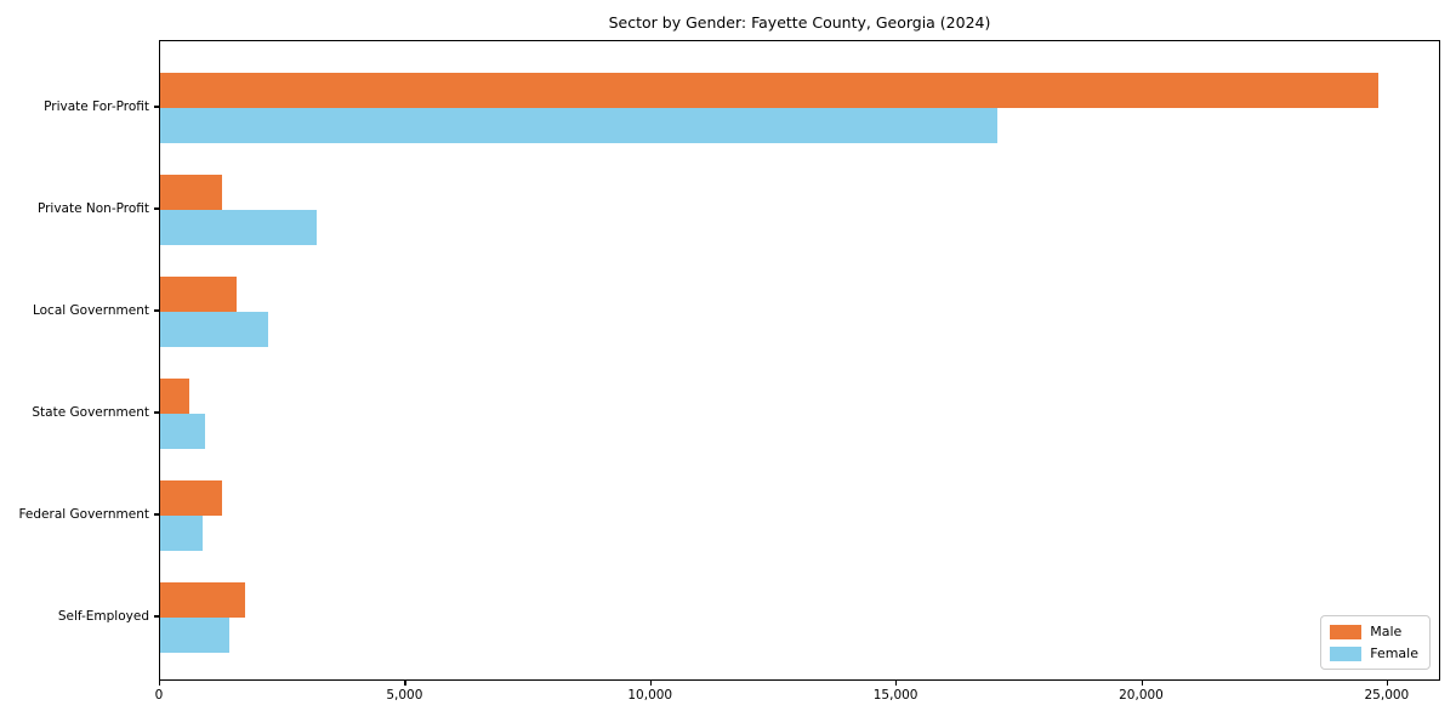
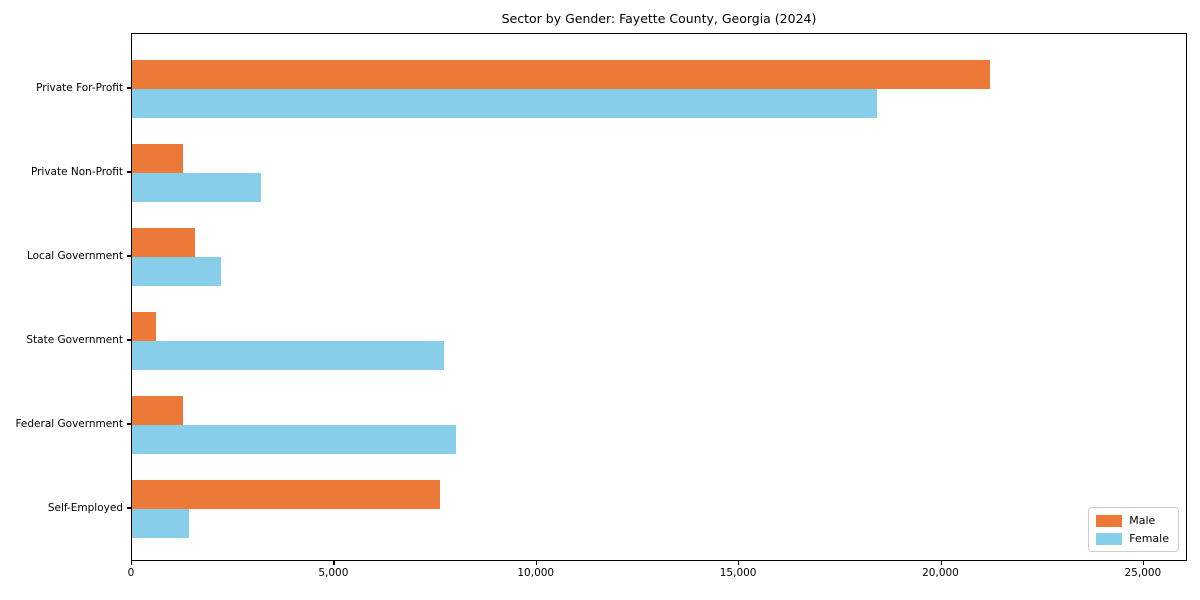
Male/Private For-Profit: 24800 -> 21200
Female/Private For-Profit: 17000 -> 18400
Female/State Government: 900 -> 7700
Female/Federal Government: 900 -> 8000
Male/Self-Employed: 1700 -> 7600
